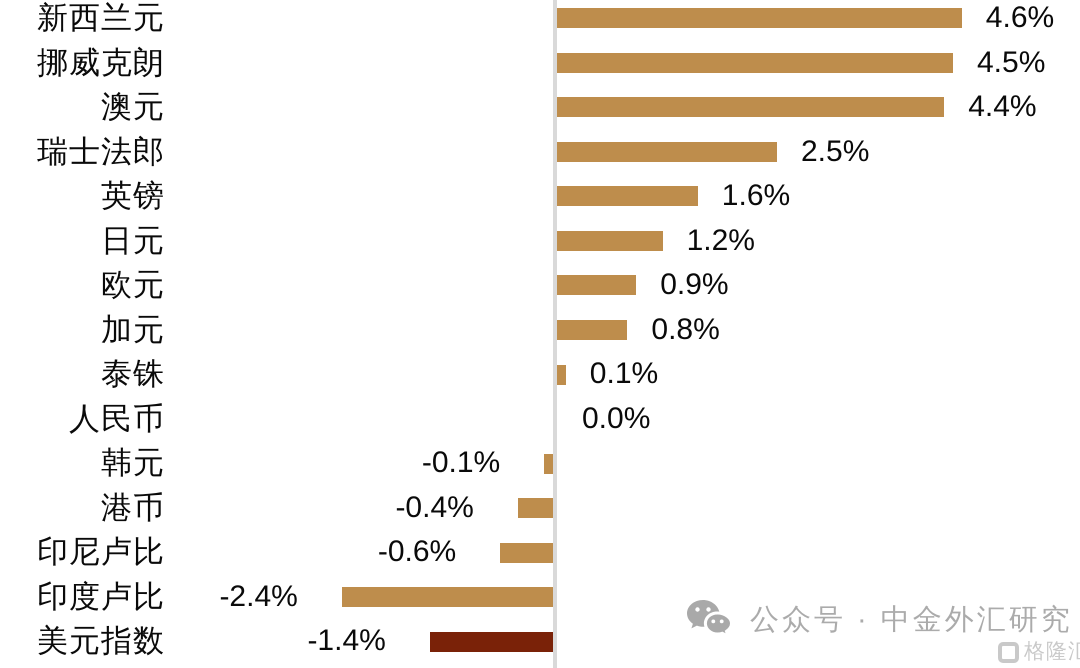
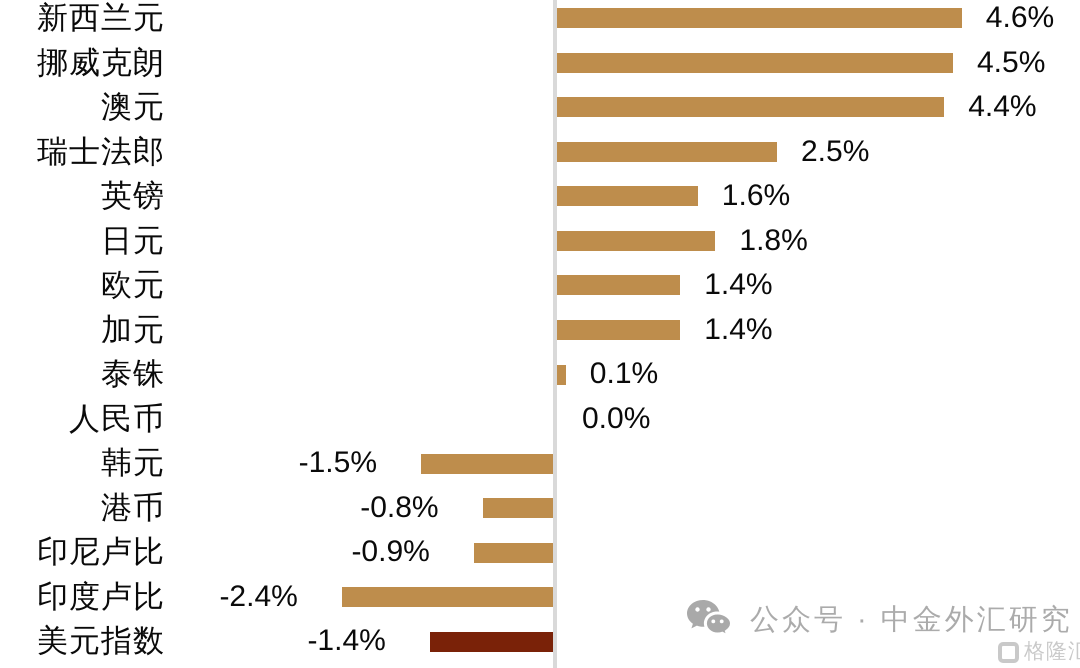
日元: 1.2% -> 1.8%
欧元: 0.9% -> 1.4%
加元: 0.8% -> 1.4%
韩元: -0.1% -> -1.5%
港币: -0.4% -> -0.8%
印尼卢比: -0.6% -> -0.9%
